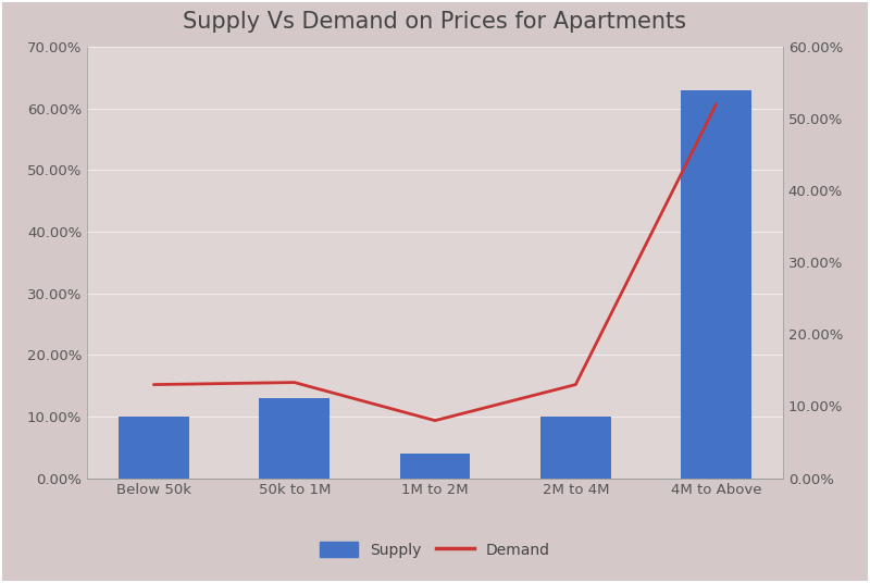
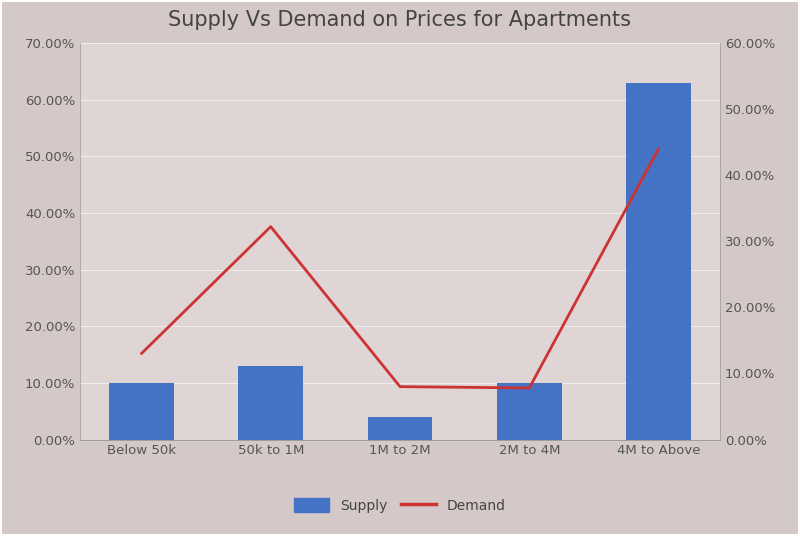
Demand/50k to 1M: 13.3% -> 32.2%
Demand/2M to 4M: 13.0% -> 7.8%
Demand/4M to Above: 52.0% -> 44.0%
